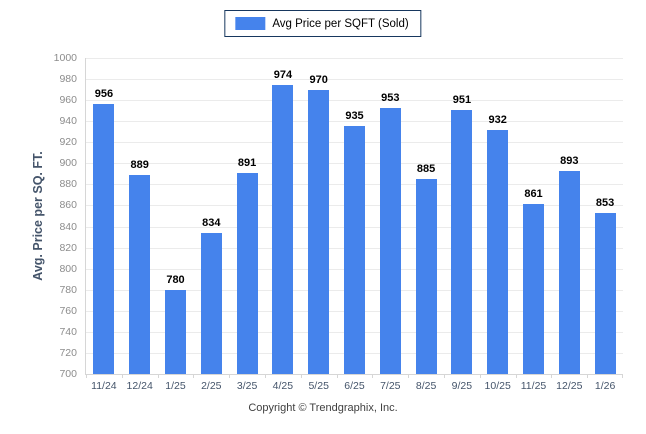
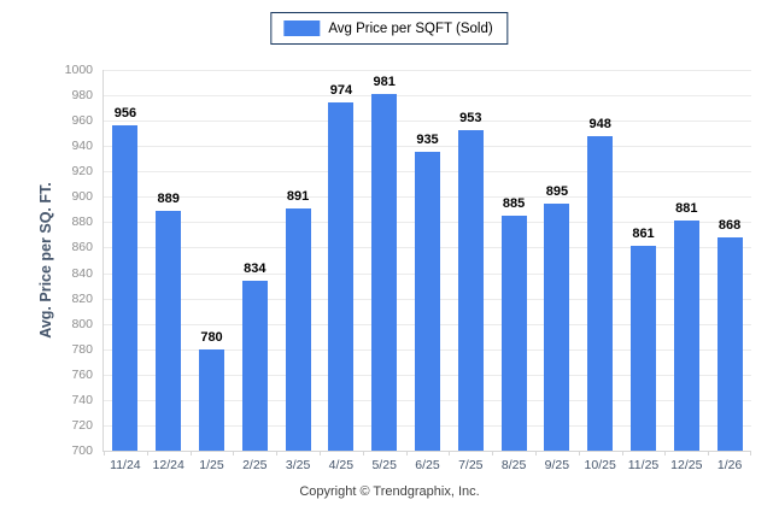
5/25: 970 -> 981
9/25: 951 -> 895
10/25: 932 -> 948
12/25: 893 -> 881
1/26: 853 -> 868
